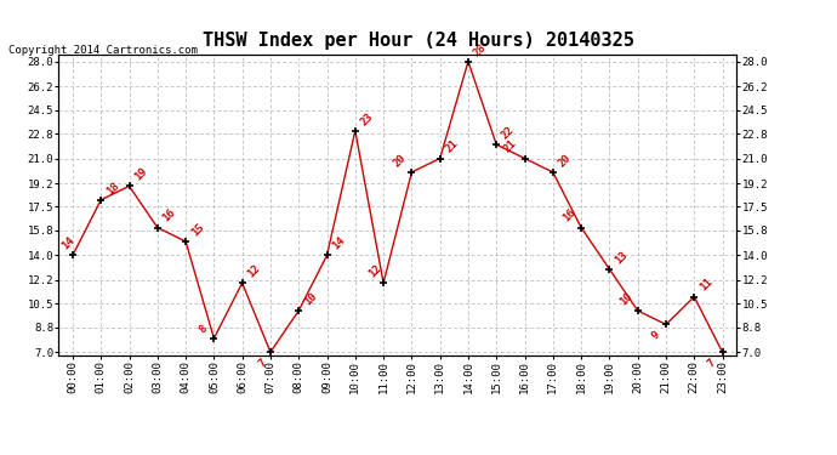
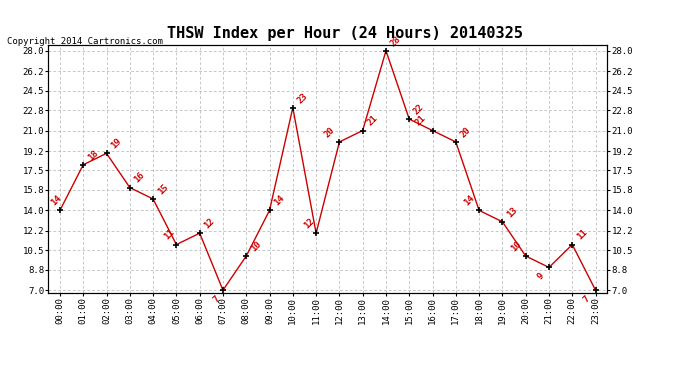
05:00: 8 -> 11
18:00: 16 -> 14
